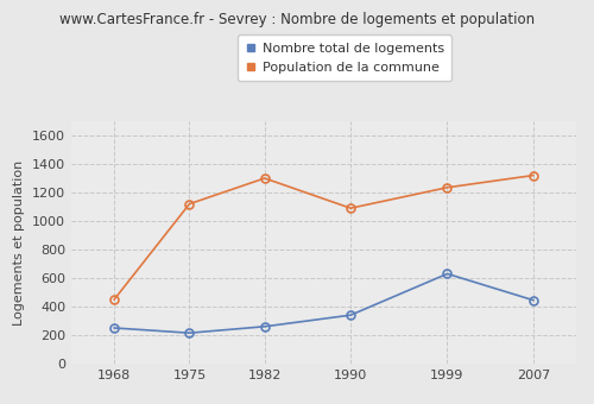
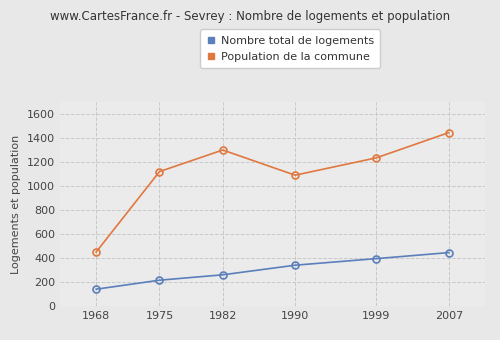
Nombre total de logements/1968: 250 -> 140
Nombre total de logements/1999: 630 -> 400
Population de la commune/2007: 1320 -> 1440
